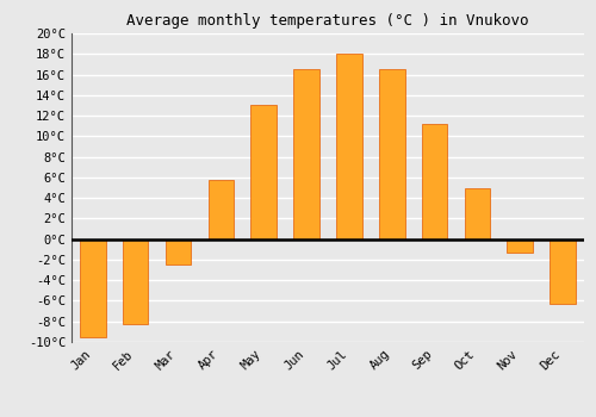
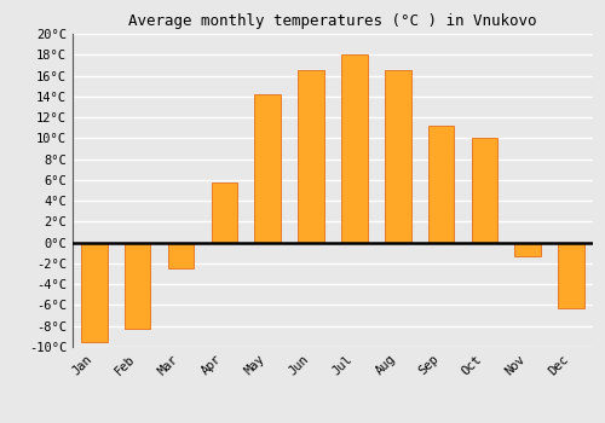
May: 13.0°C -> 14.2°C
Oct: 5.0°C -> 10.0°C
